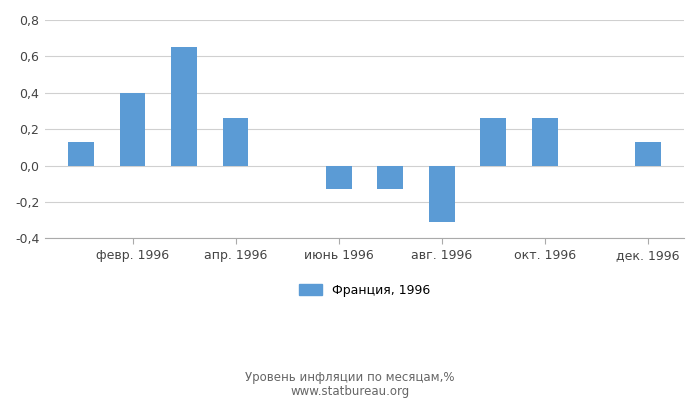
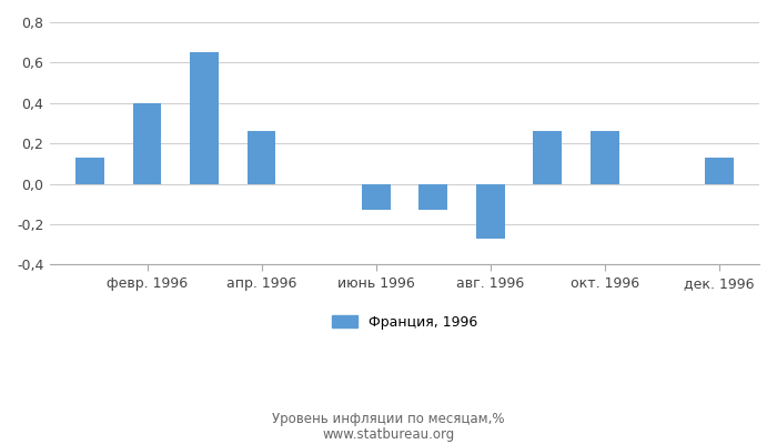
авг. 1996: -0,31 -> -0,27
